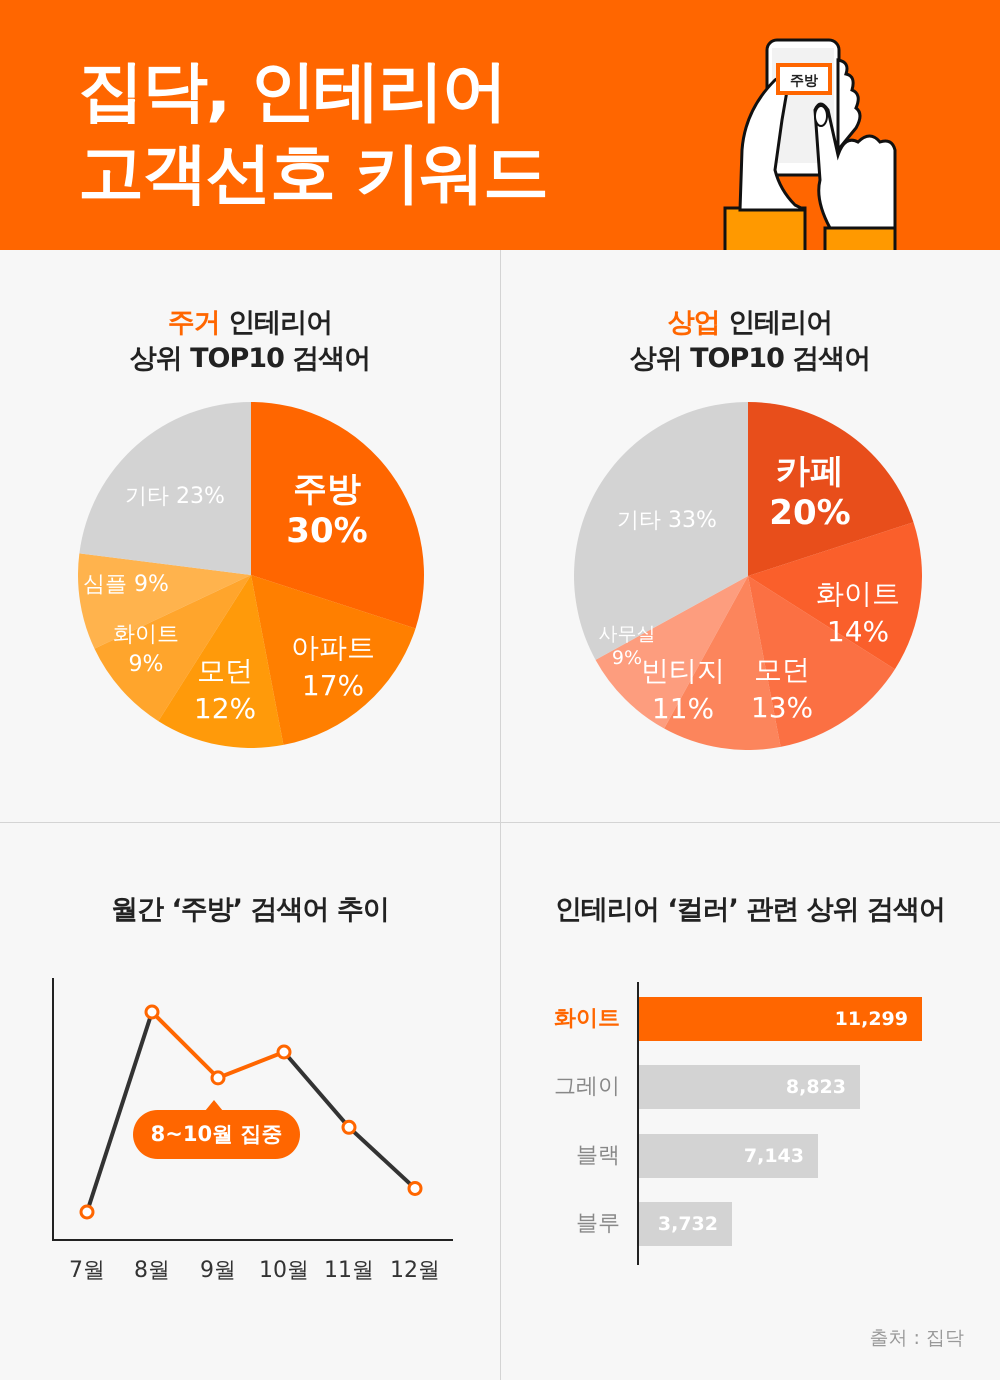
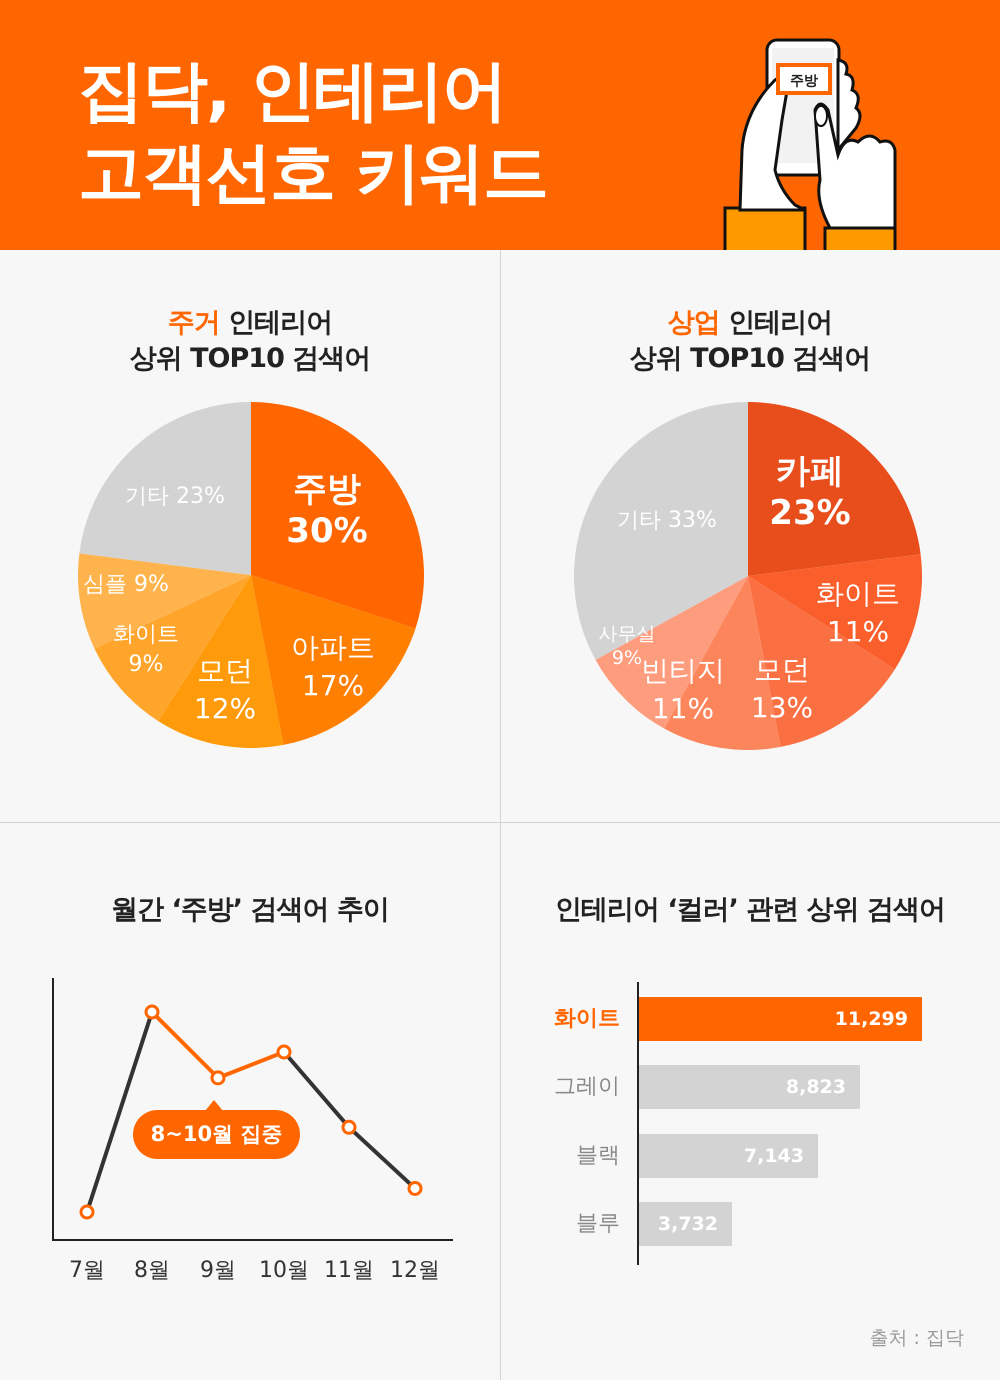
상업 인테리어 상위 TOP10 검색어/카페: 20% -> 23%
상업 인테리어 상위 TOP10 검색어/화이트: 14% -> 11%
